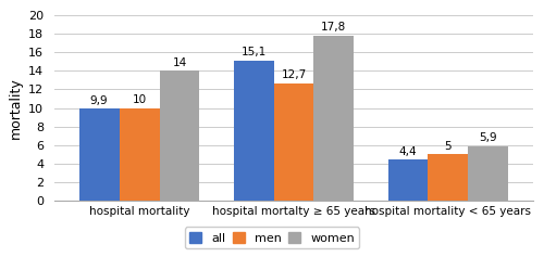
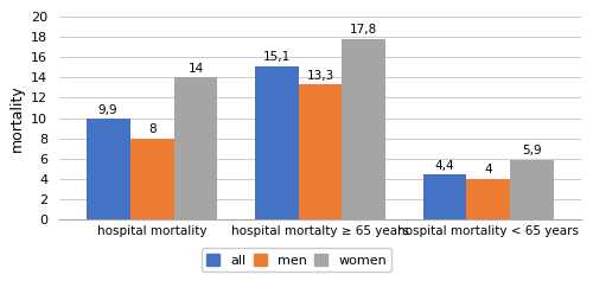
men/hospital mortality: 10 -> 8
men/hospital mortalty ≥ 65 years: 12,7 -> 13,3
men/hospital mortality < 65 years: 5 -> 4
